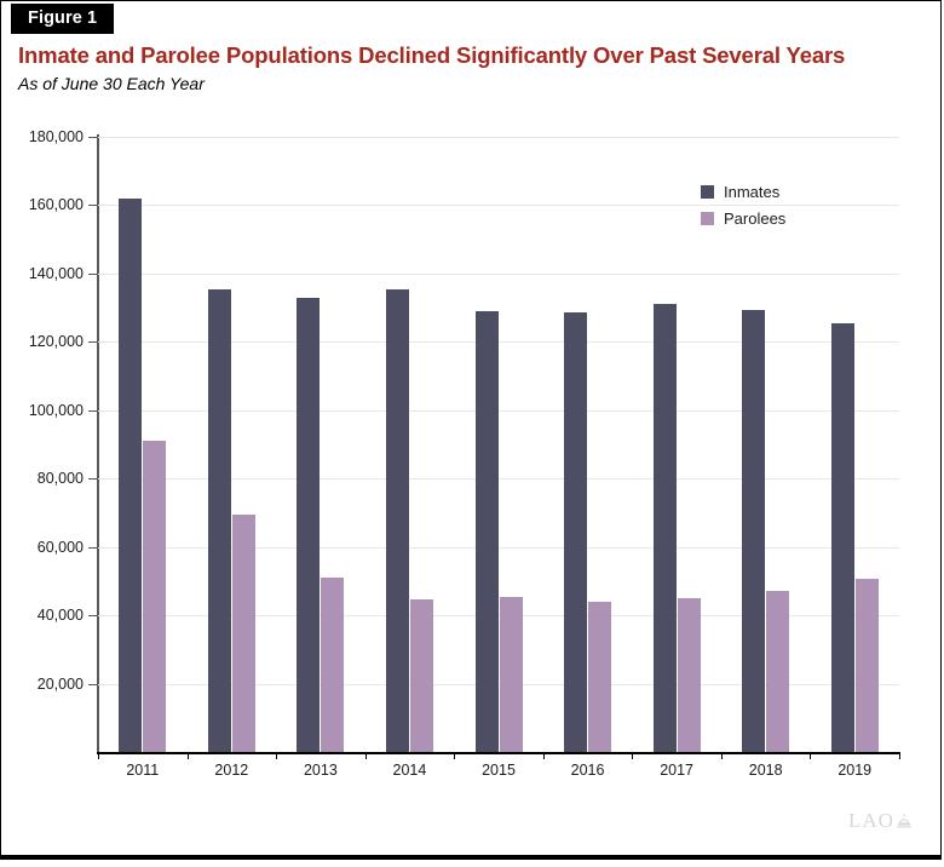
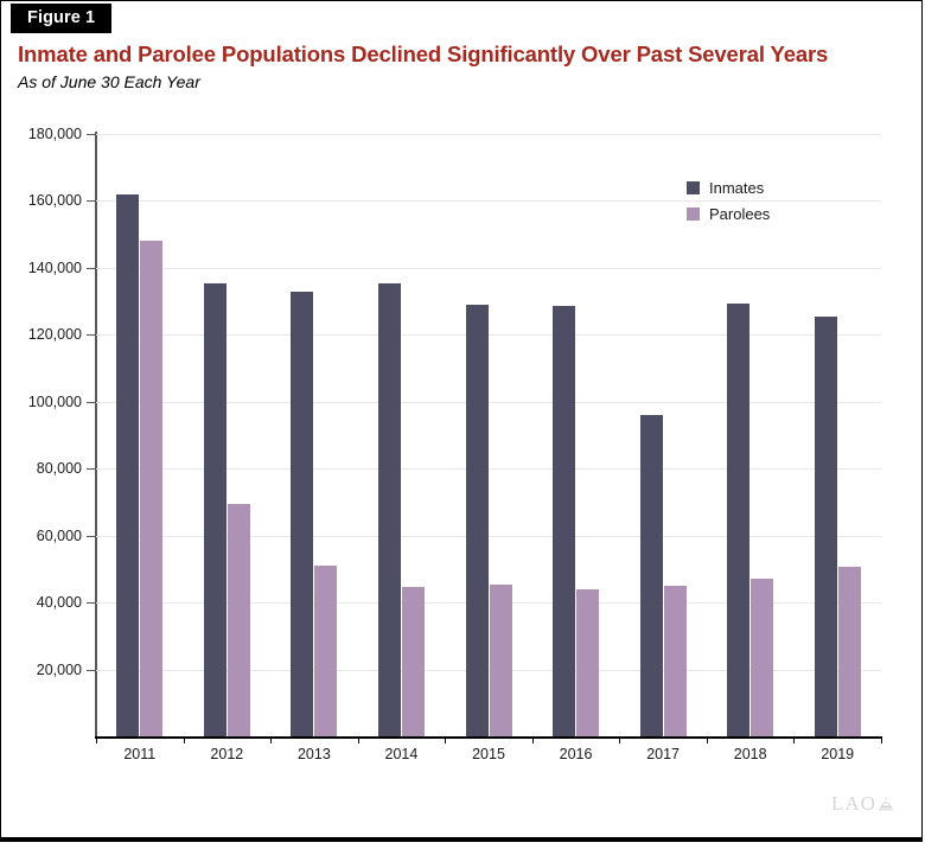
Parolees/2011: 91000 -> 148000
Inmates/2017: 131000 -> 96000
